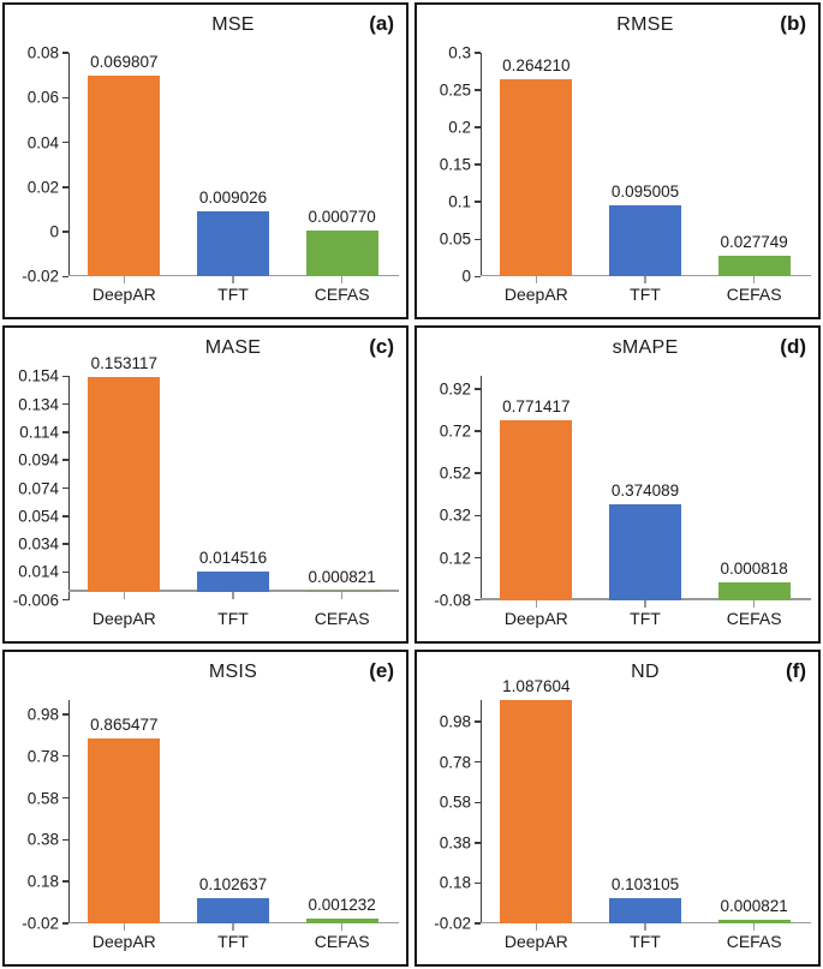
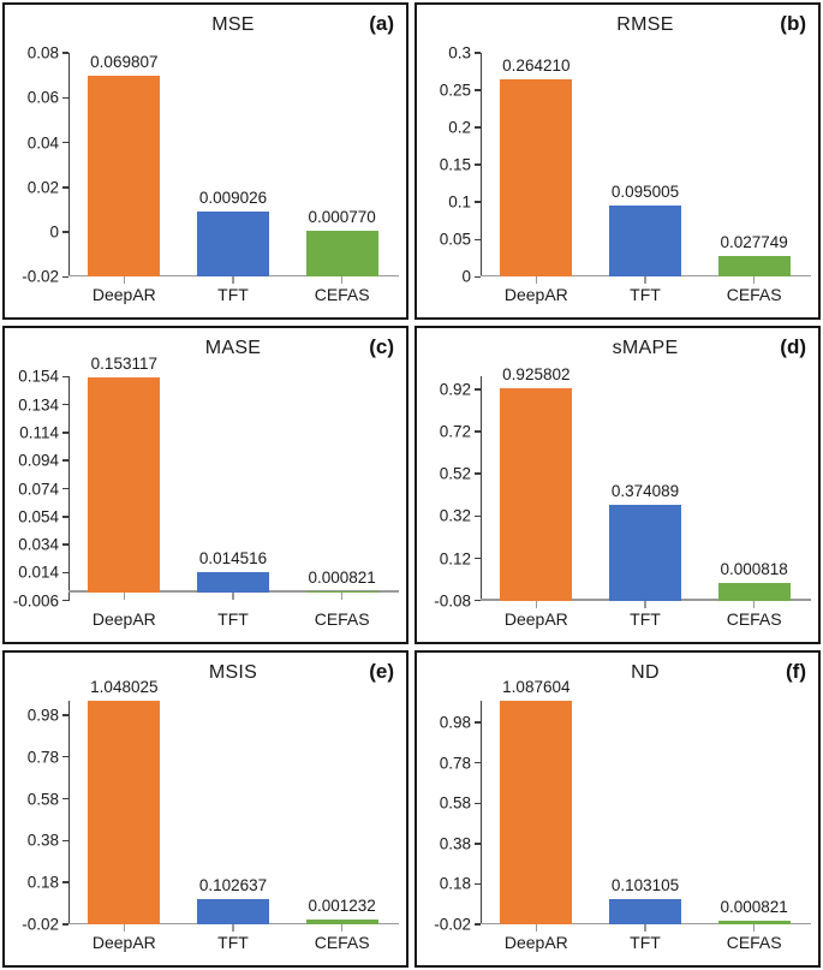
sMAPE/DeepAR: 0.771417 -> 0.925802
MSIS/DeepAR: 0.865477 -> 1.048025
